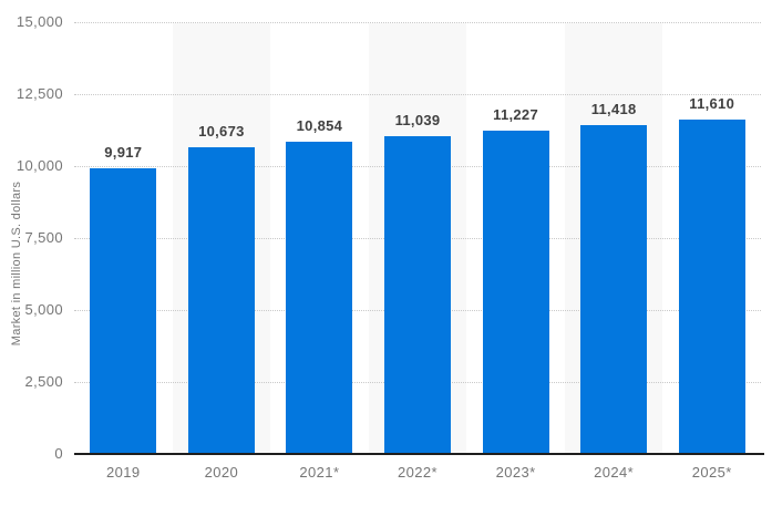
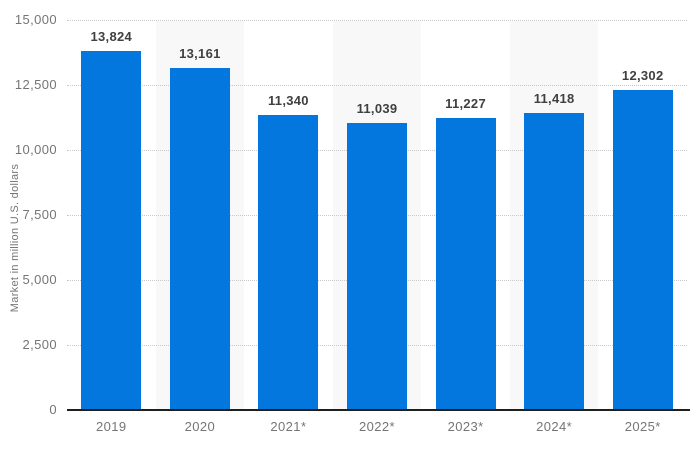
2019: 9,917 -> 13,824
2020: 10,673 -> 13,161
2021*: 10,854 -> 11,340
2025*: 11,610 -> 12,302
